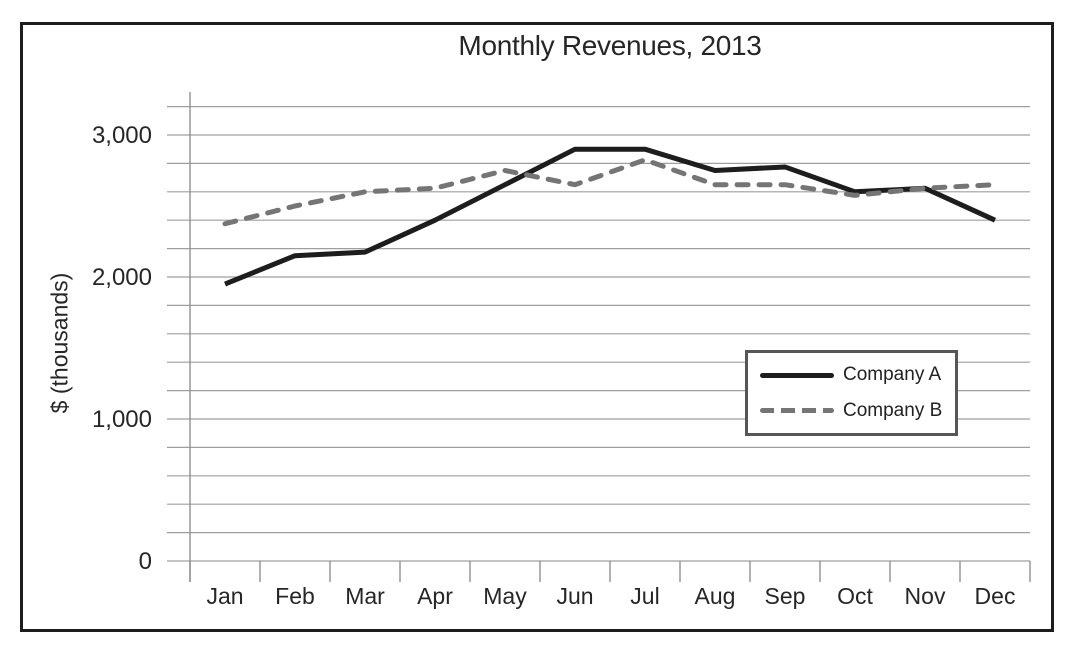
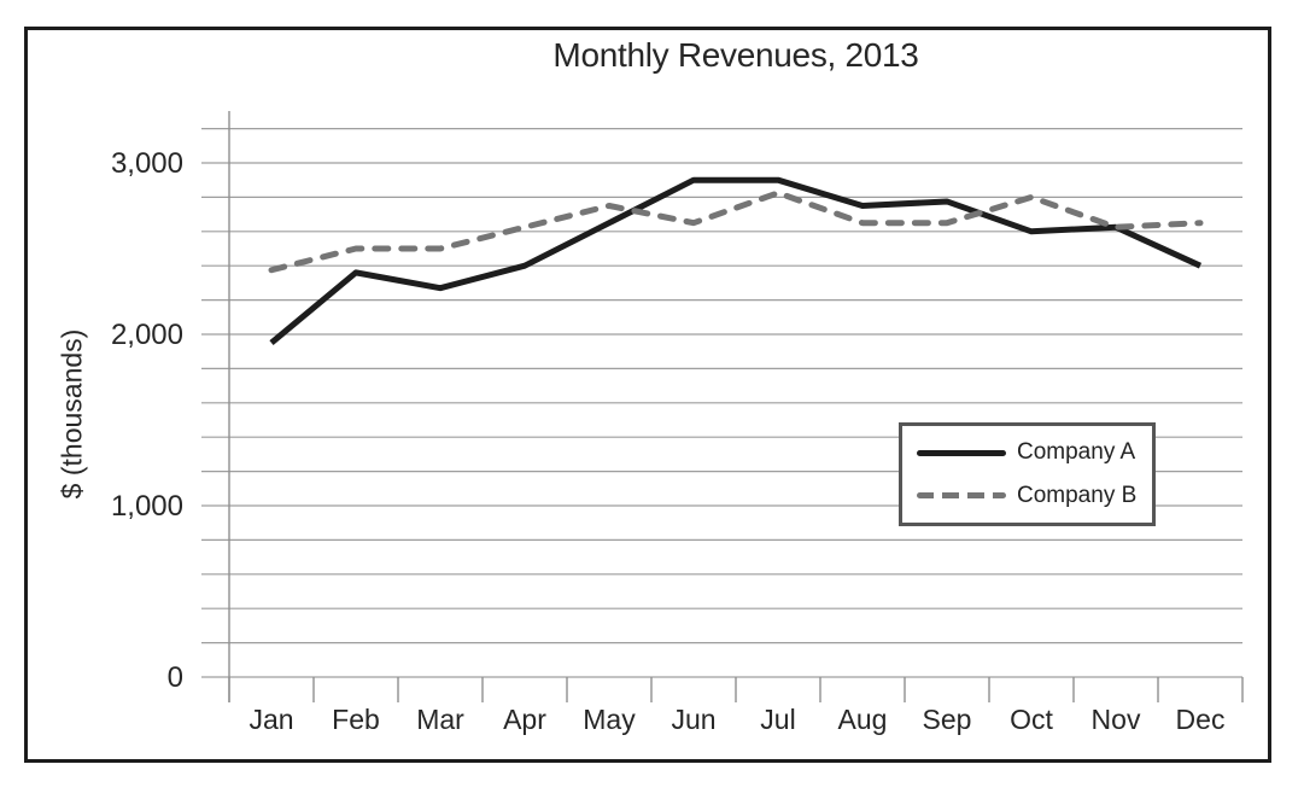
Company A/Feb: 2150 -> 2360
Company A/Mar: 2180 -> 2270
Company B/Mar: 2600 -> 2500
Company B/Oct: 2580 -> 2800
